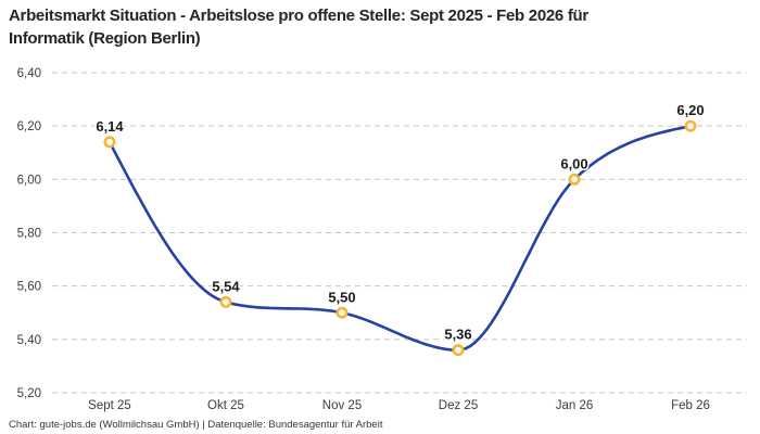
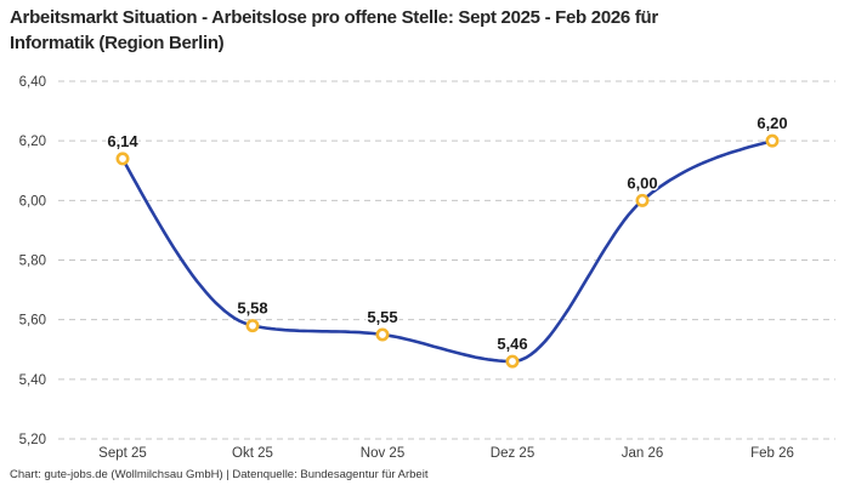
Okt 25: 5,54 -> 5,58
Nov 25: 5,50 -> 5,55
Dez 25: 5,36 -> 5,46
